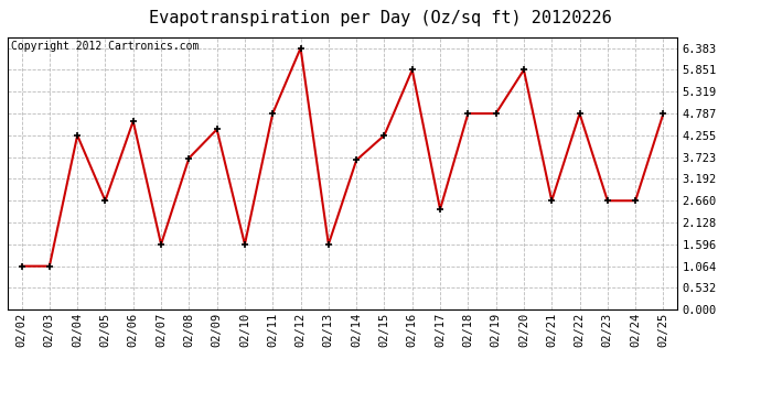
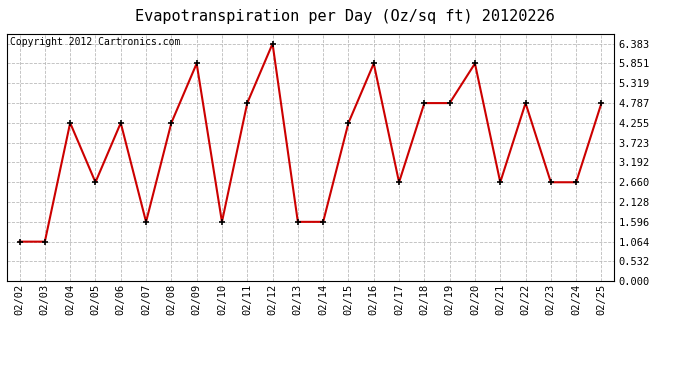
02/06: 4.60 -> 4.25
02/08: 3.70 -> 4.25
02/09: 4.40 -> 5.85
02/14: 3.65 -> 1.60
02/17: 2.45 -> 2.66
